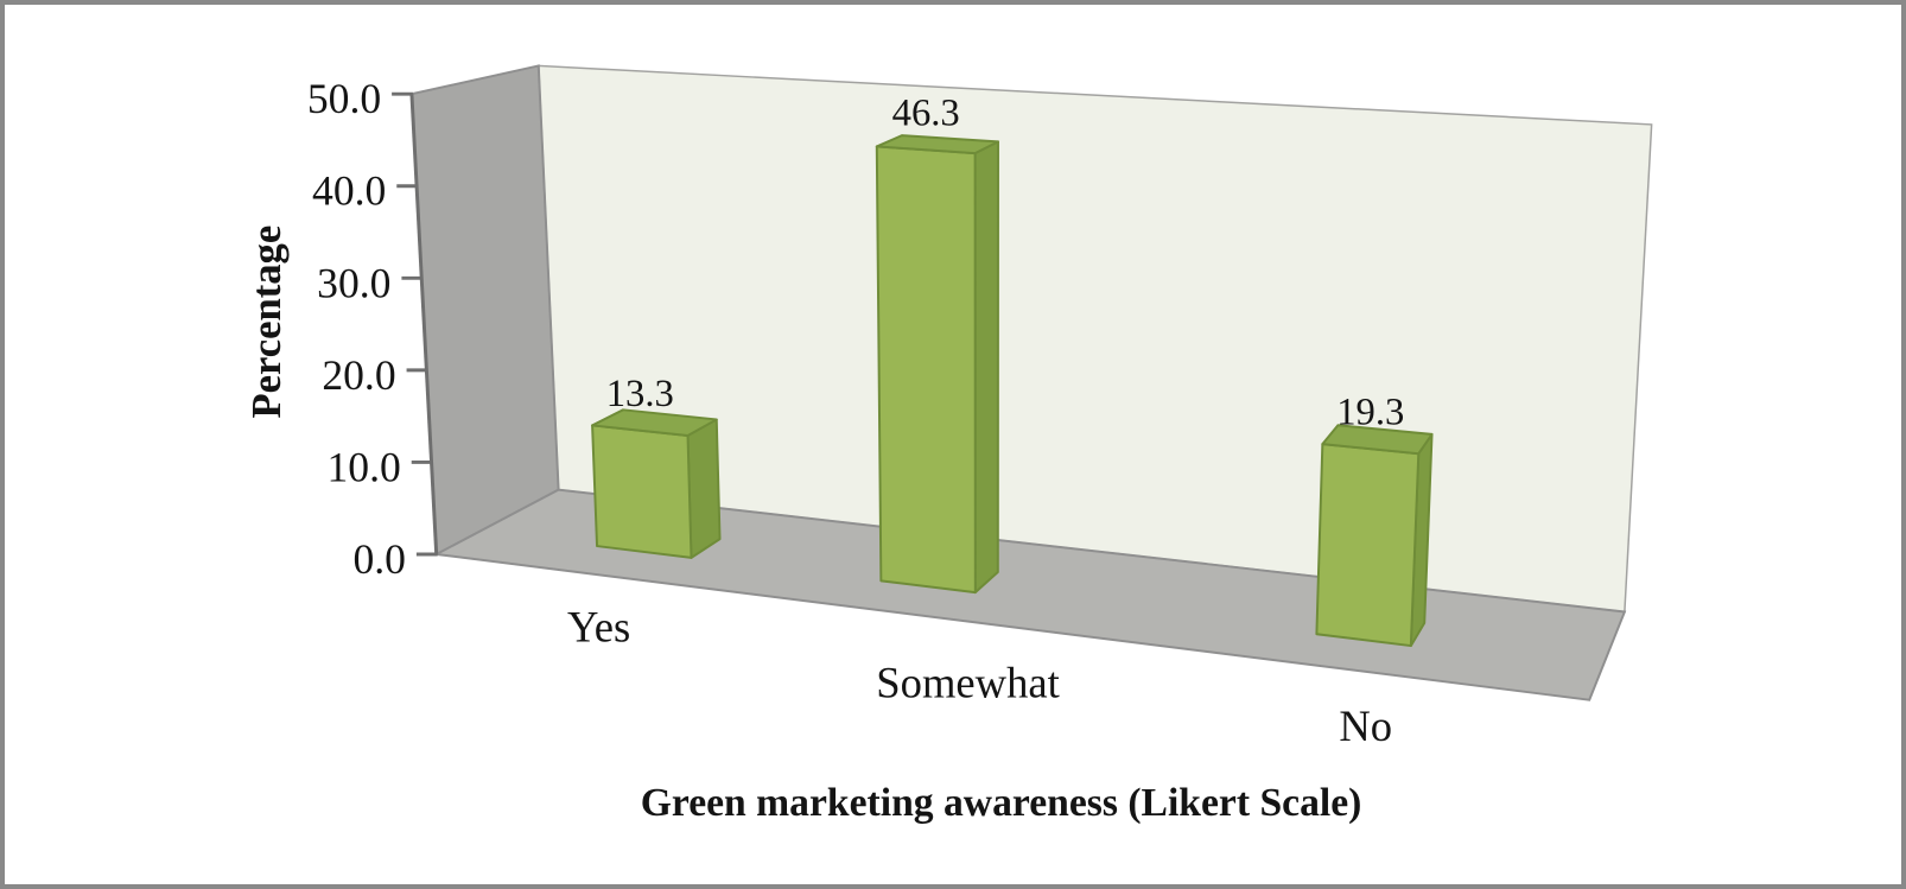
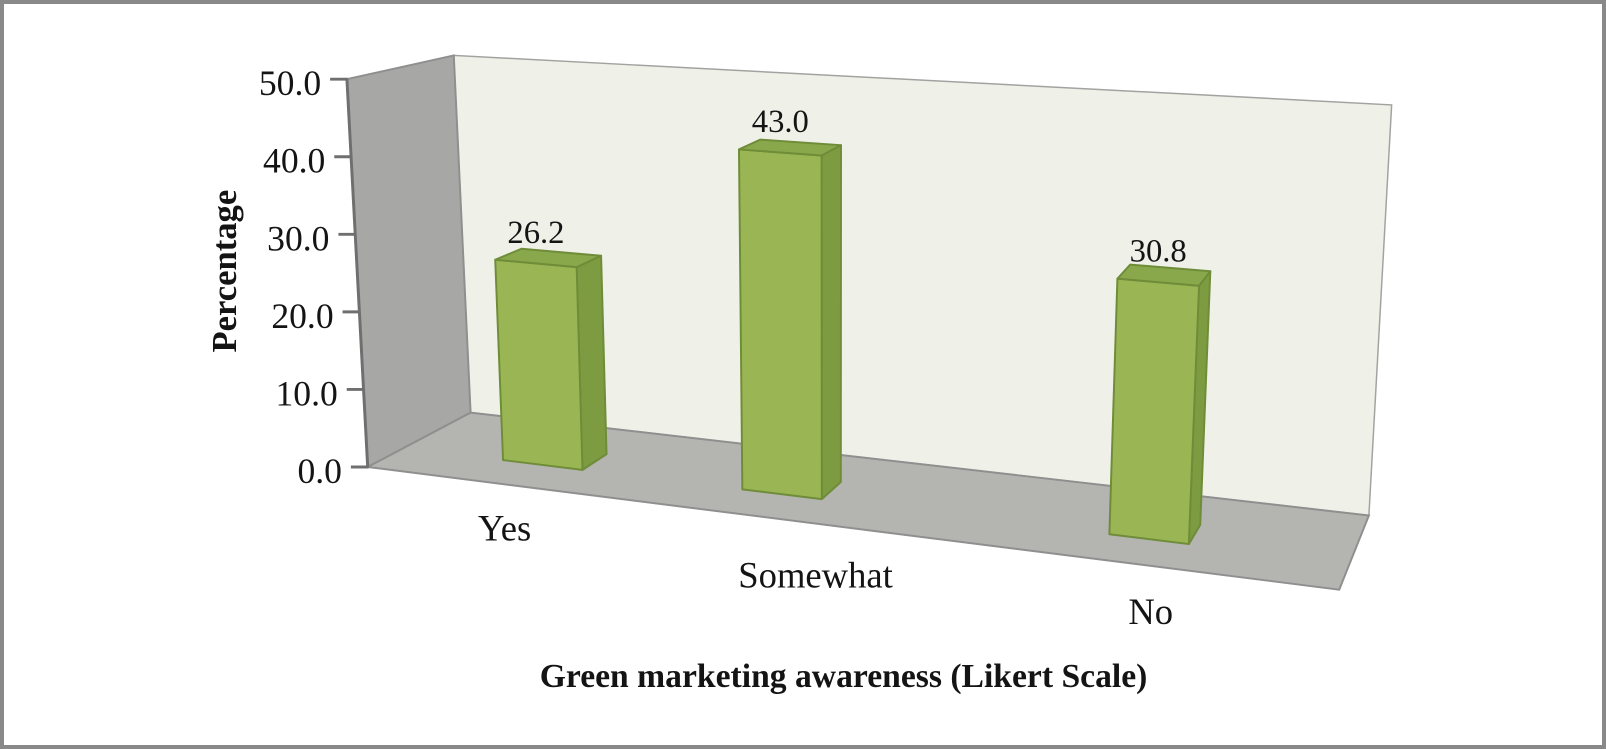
Yes: 13.3 -> 26.2
Somewhat: 46.3 -> 43.0
No: 19.3 -> 30.8
